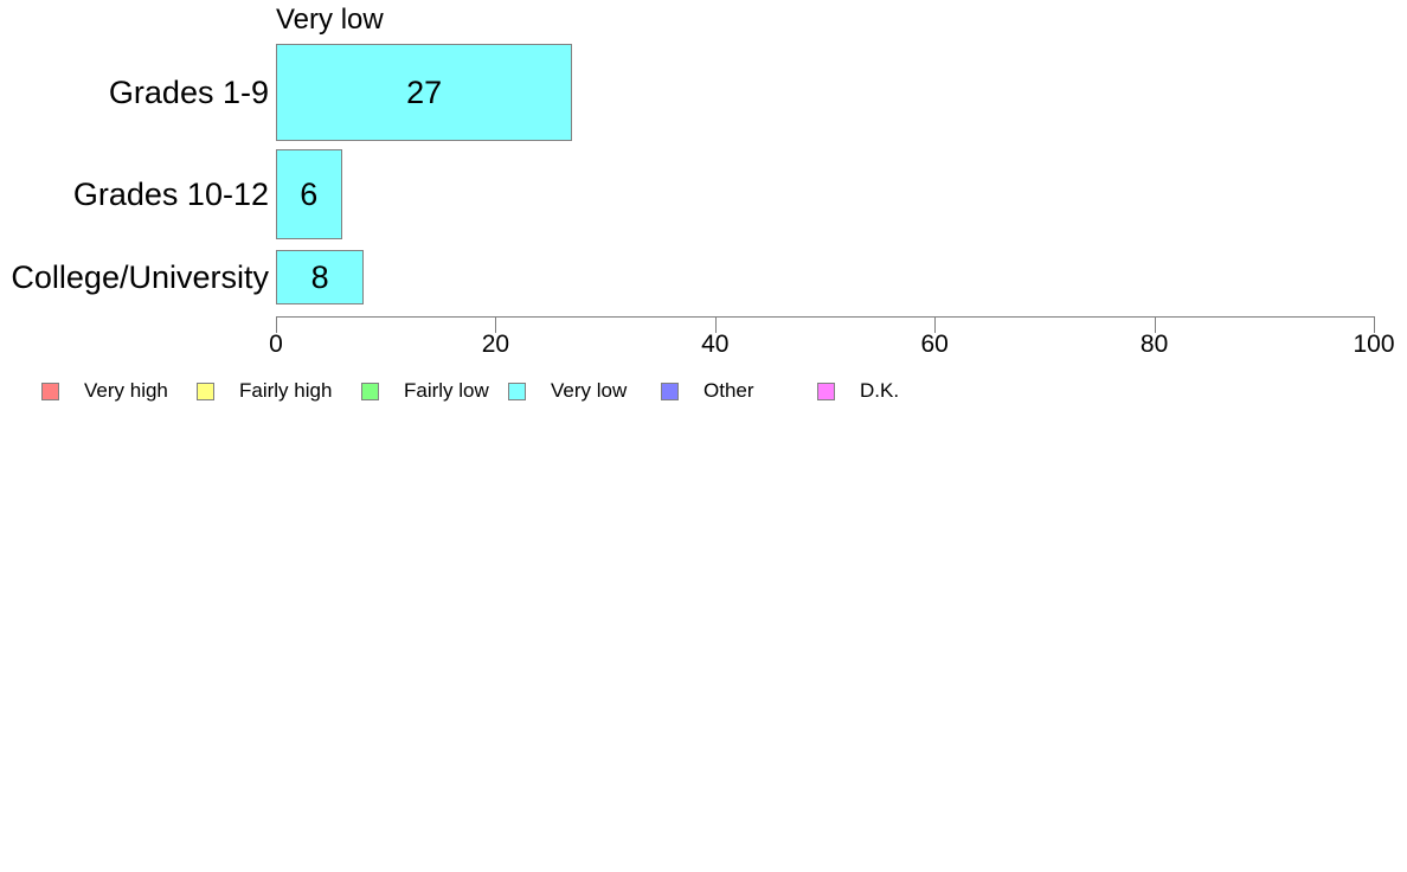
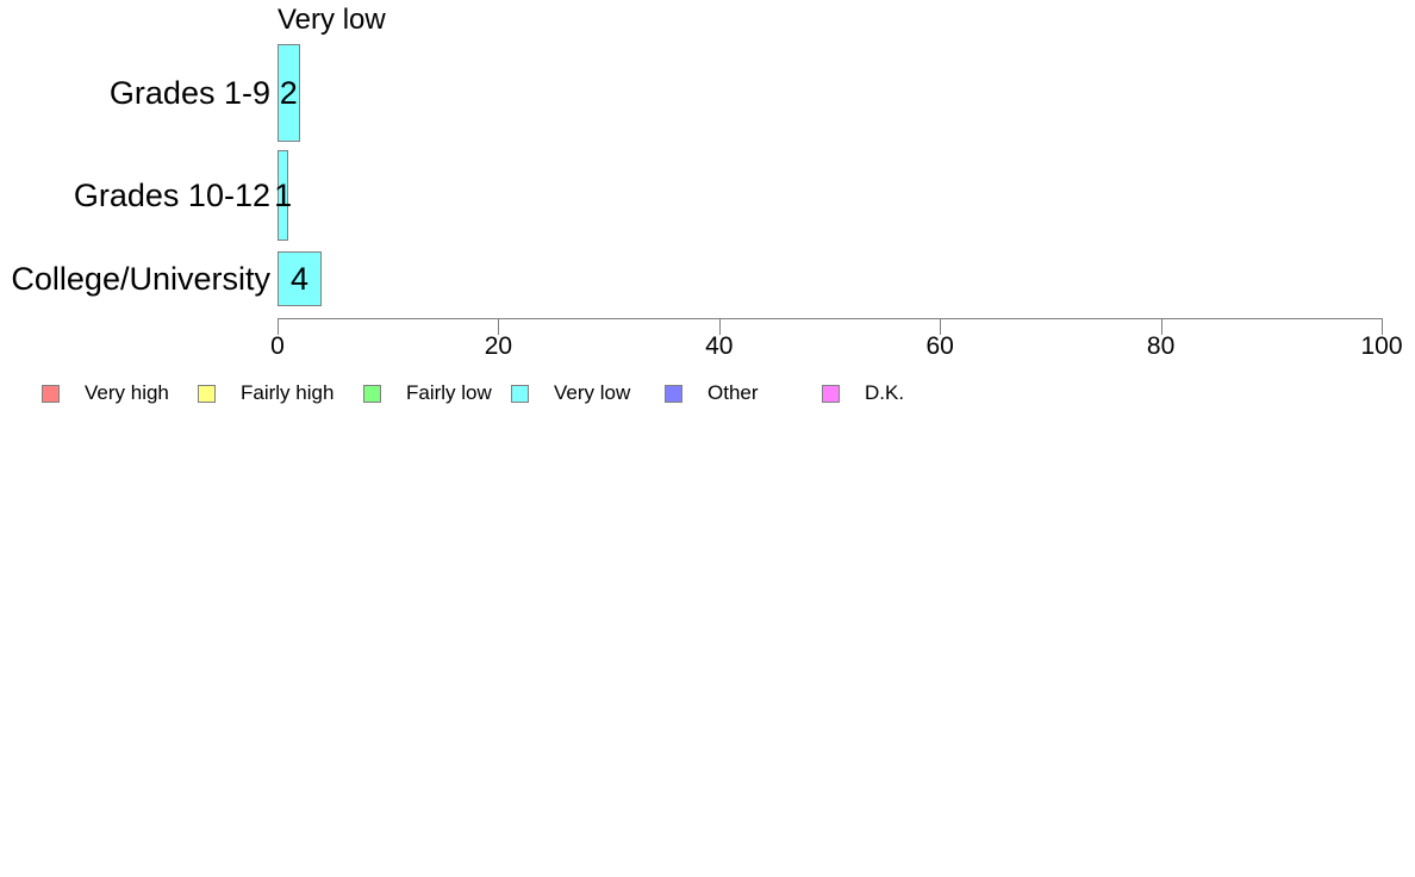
Grades 1-9: 27 -> 2
Grades 10-12: 6 -> 1
College/University: 8 -> 4
